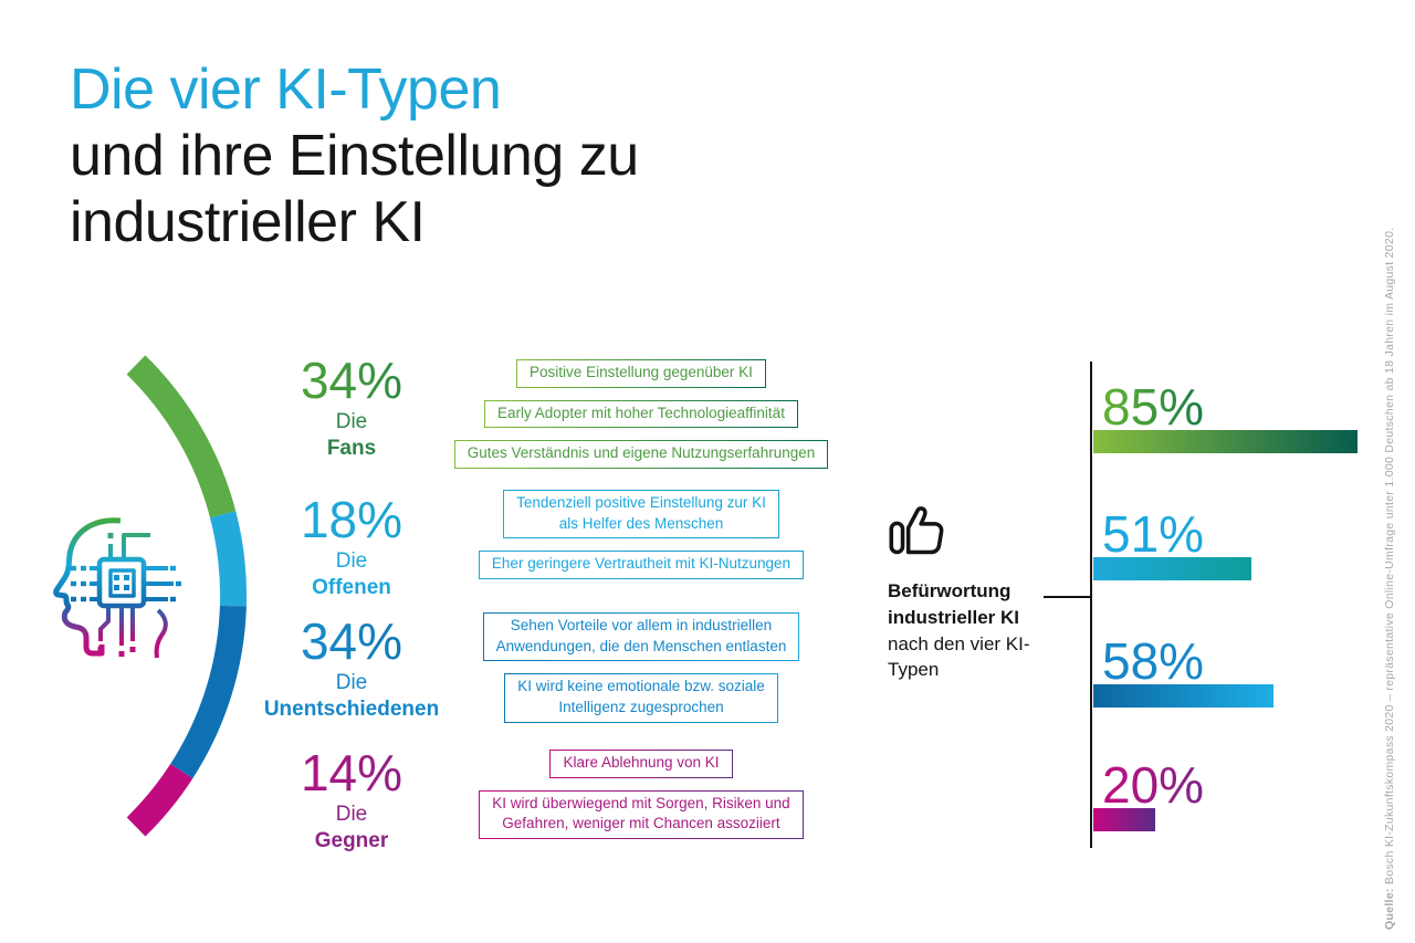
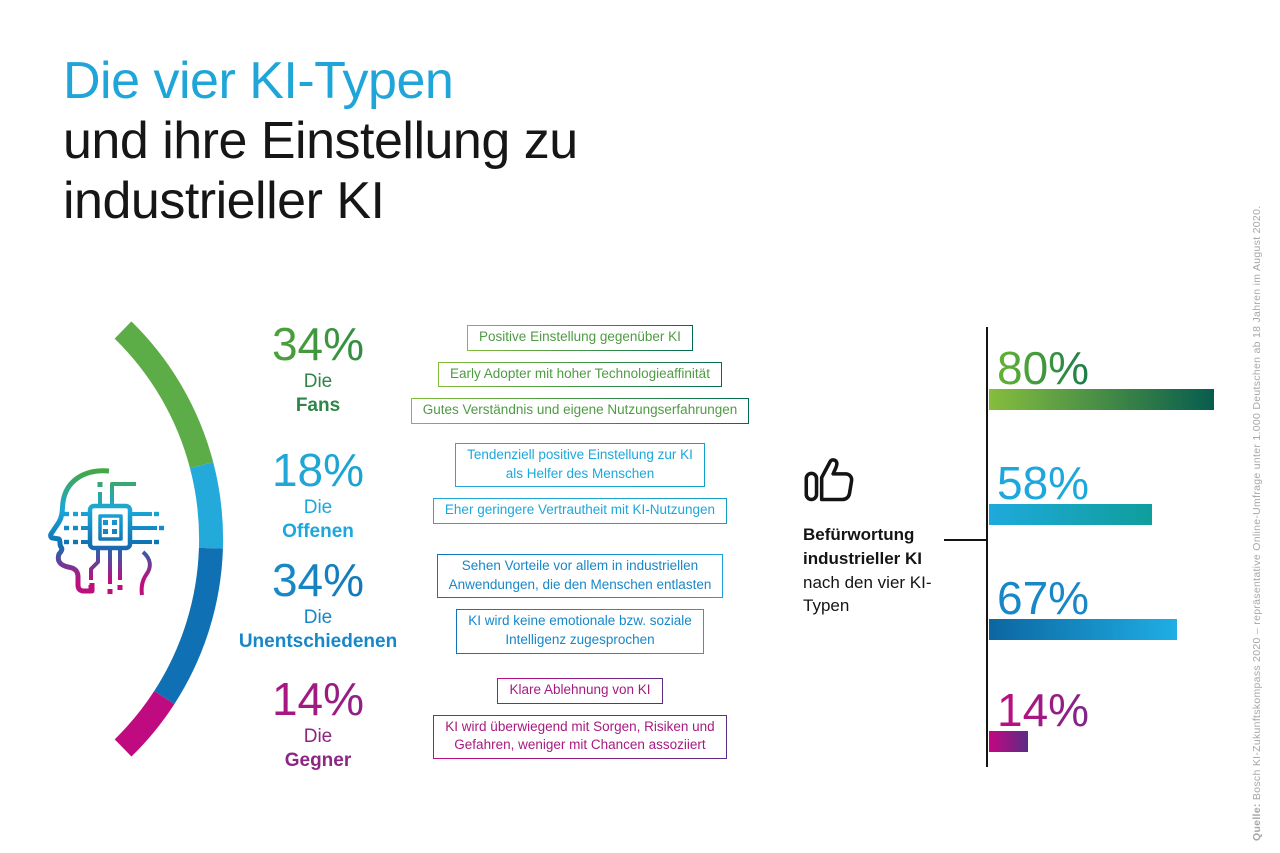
Befürwortung industrieller KI nach den vier KI-Typen/Die Fans: 85% -> 80%
Befürwortung industrieller KI nach den vier KI-Typen/Die Offenen: 51% -> 58%
Befürwortung industrieller KI nach den vier KI-Typen/Die Unentschiedenen: 58% -> 67%
Befürwortung industrieller KI nach den vier KI-Typen/Die Gegner: 20% -> 14%
